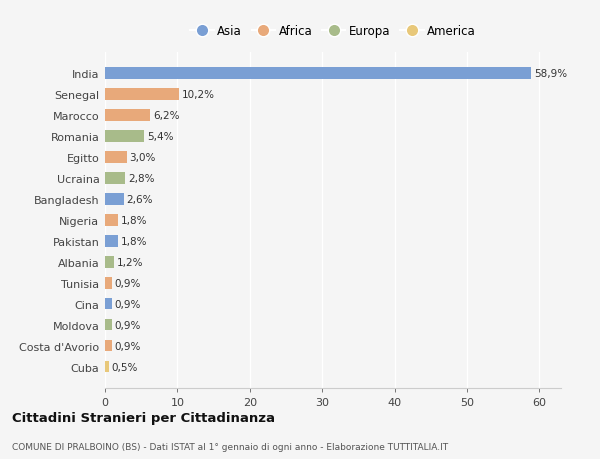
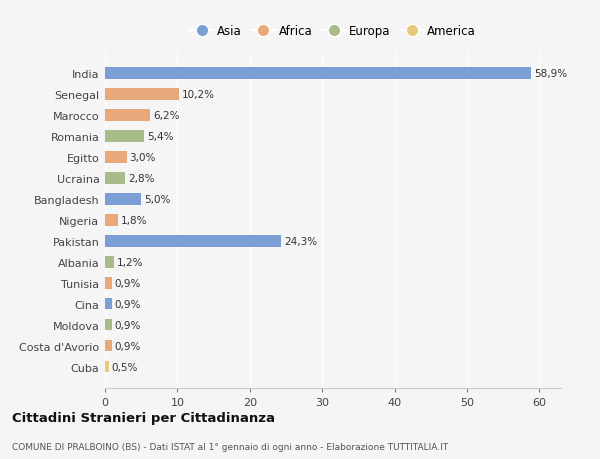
Bangladesh: 2,6% -> 5,0%
Pakistan: 1,8% -> 24,3%
